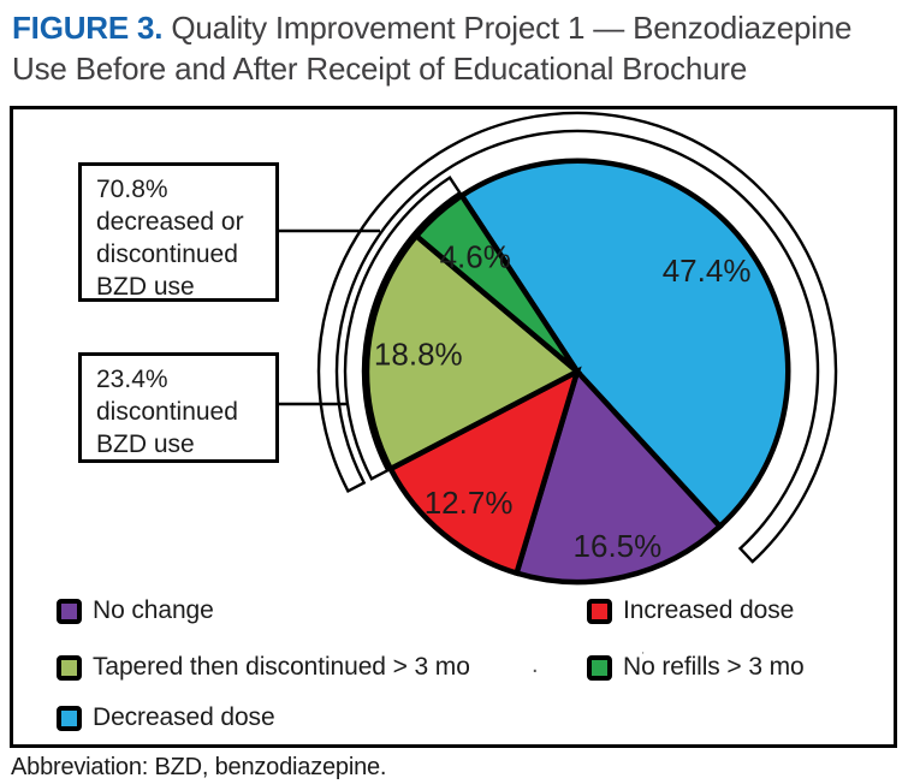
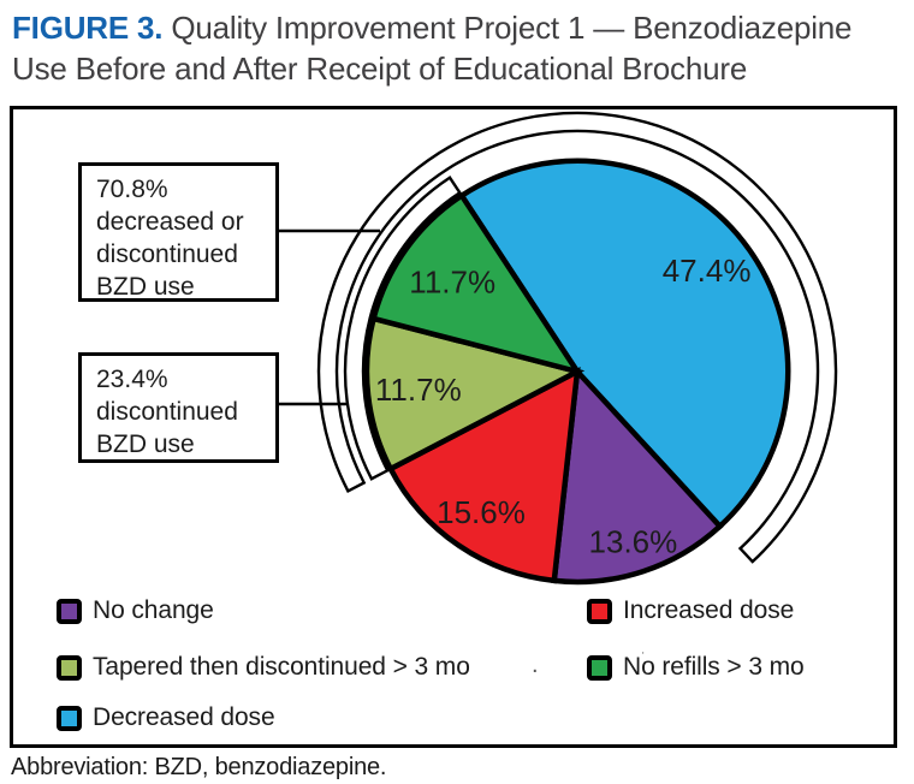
No change: 16.5% -> 13.6%
Increased dose: 12.7% -> 15.6%
Tapered then discontinued > 3 mo: 18.8% -> 11.7%
No refills > 3 mo: 4.6% -> 11.7%
